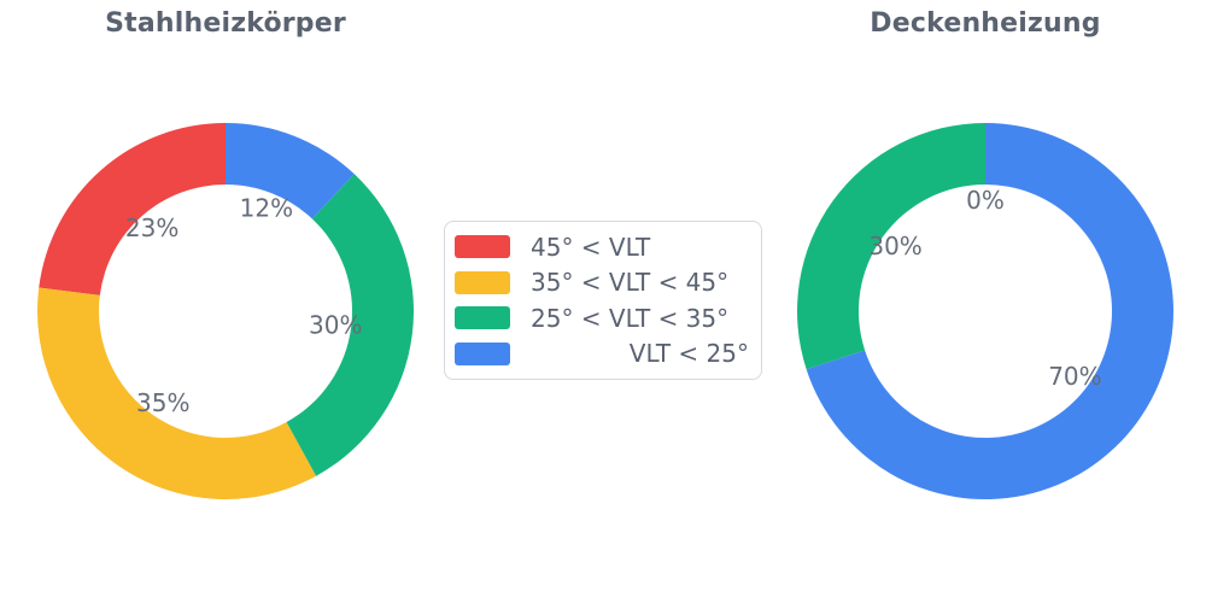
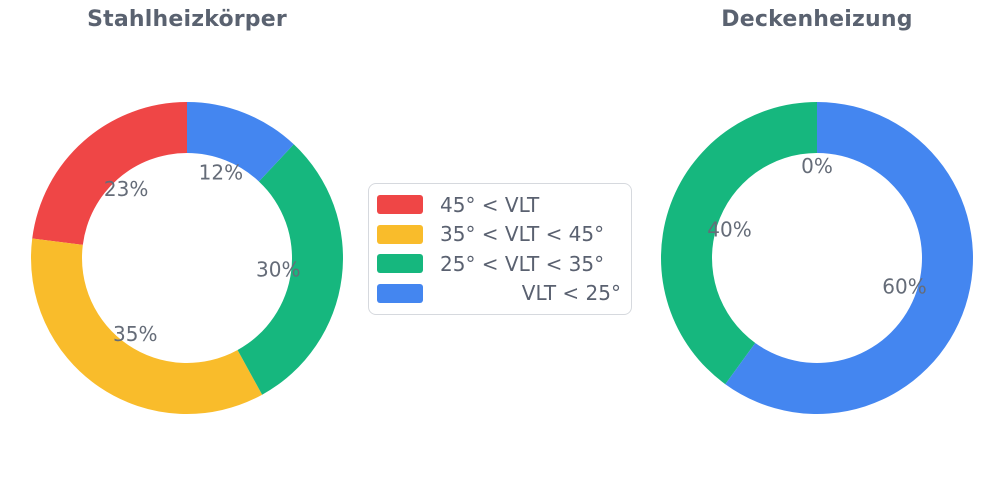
Deckenheizung/25° < VLT < 35°: 30% -> 40%
Deckenheizung/VLT < 25°: 70% -> 60%
